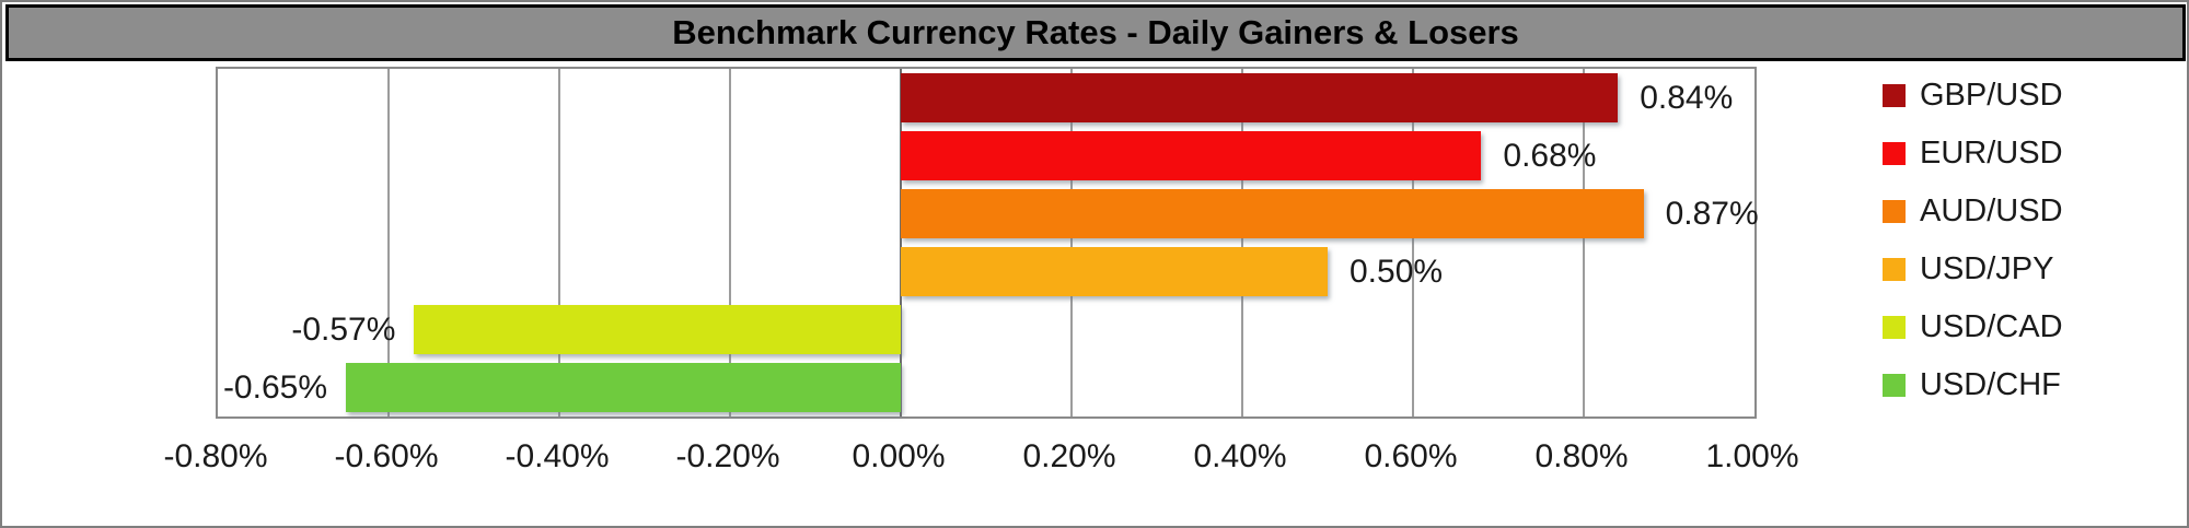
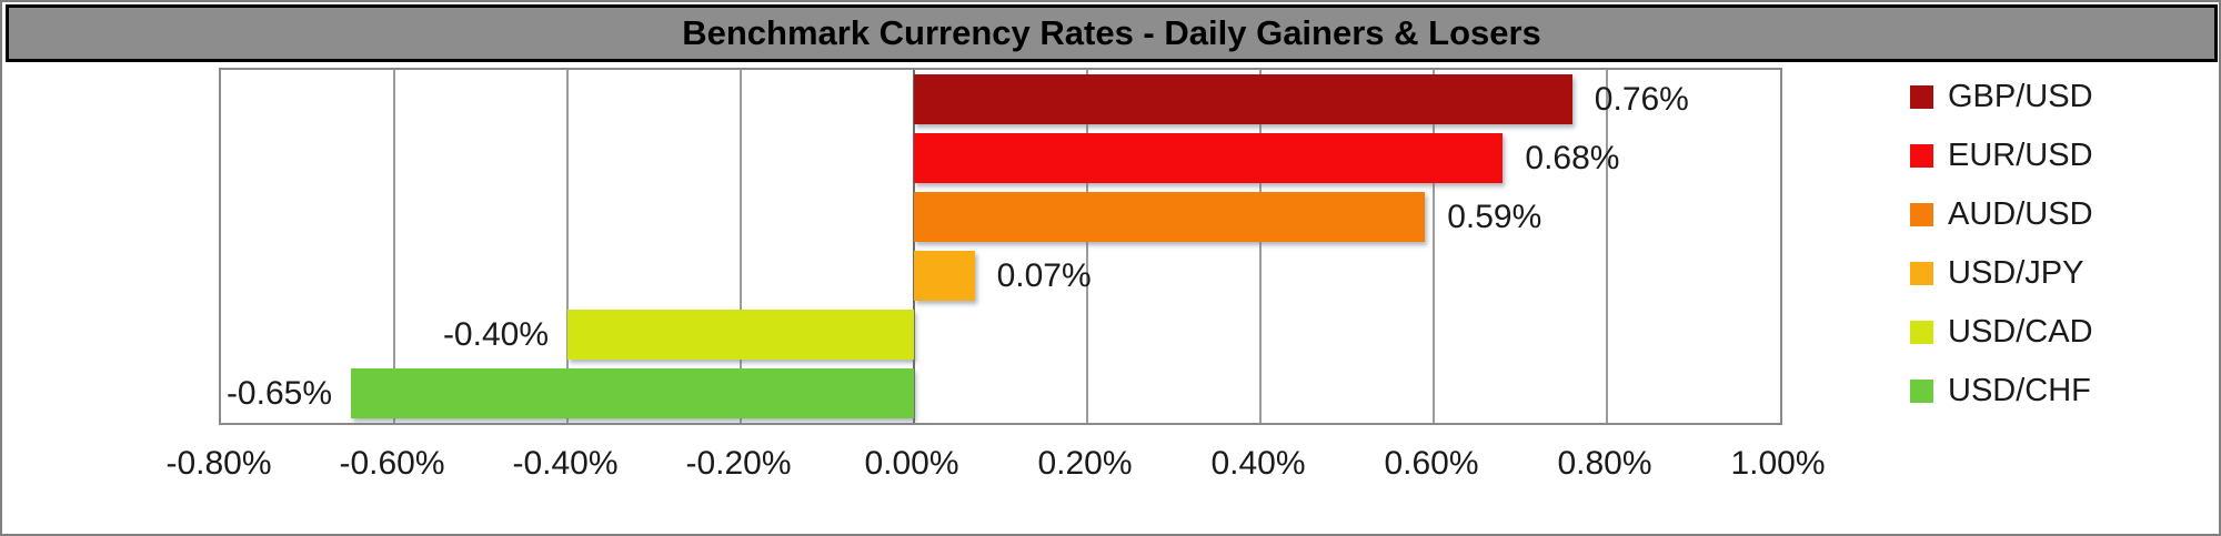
GBP/USD: 0.84% -> 0.76%
AUD/USD: 0.87% -> 0.59%
USD/JPY: 0.50% -> 0.07%
USD/CAD: -0.57% -> -0.40%
